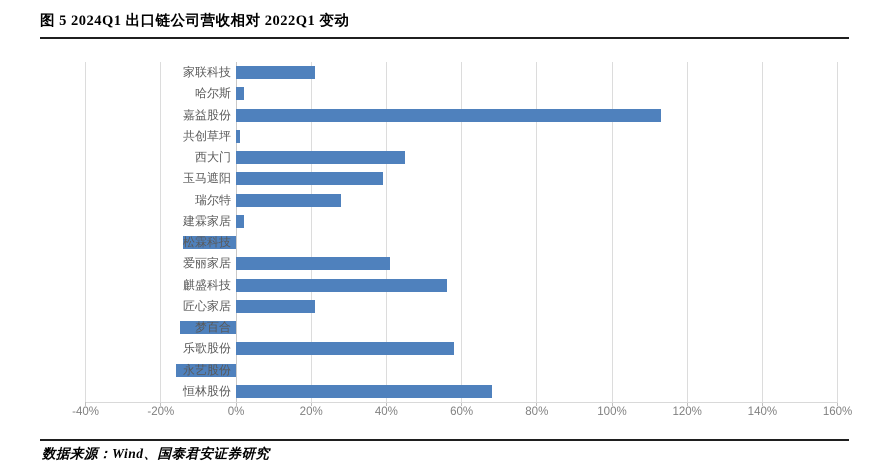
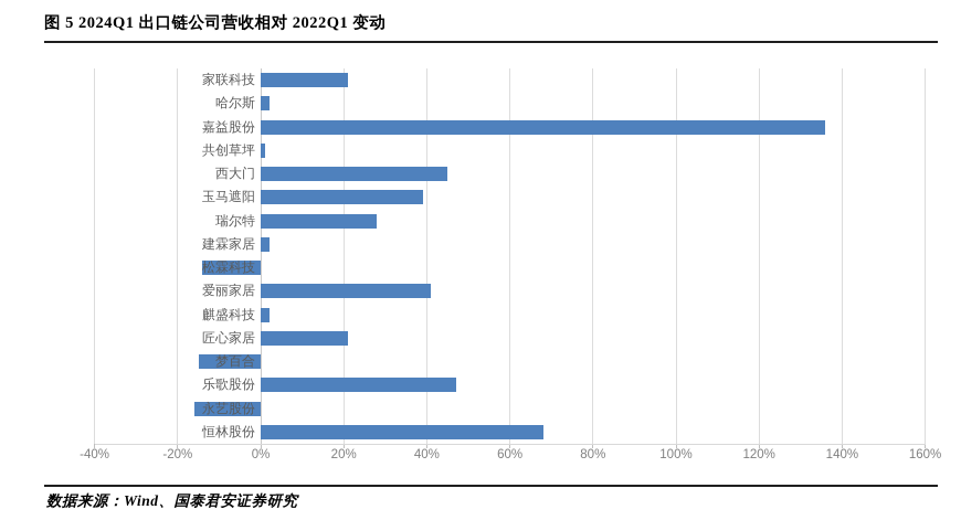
嘉益股份: 113% -> 136%
麒盛科技: 56% -> 2%
乐歌股份: 58% -> 47%
